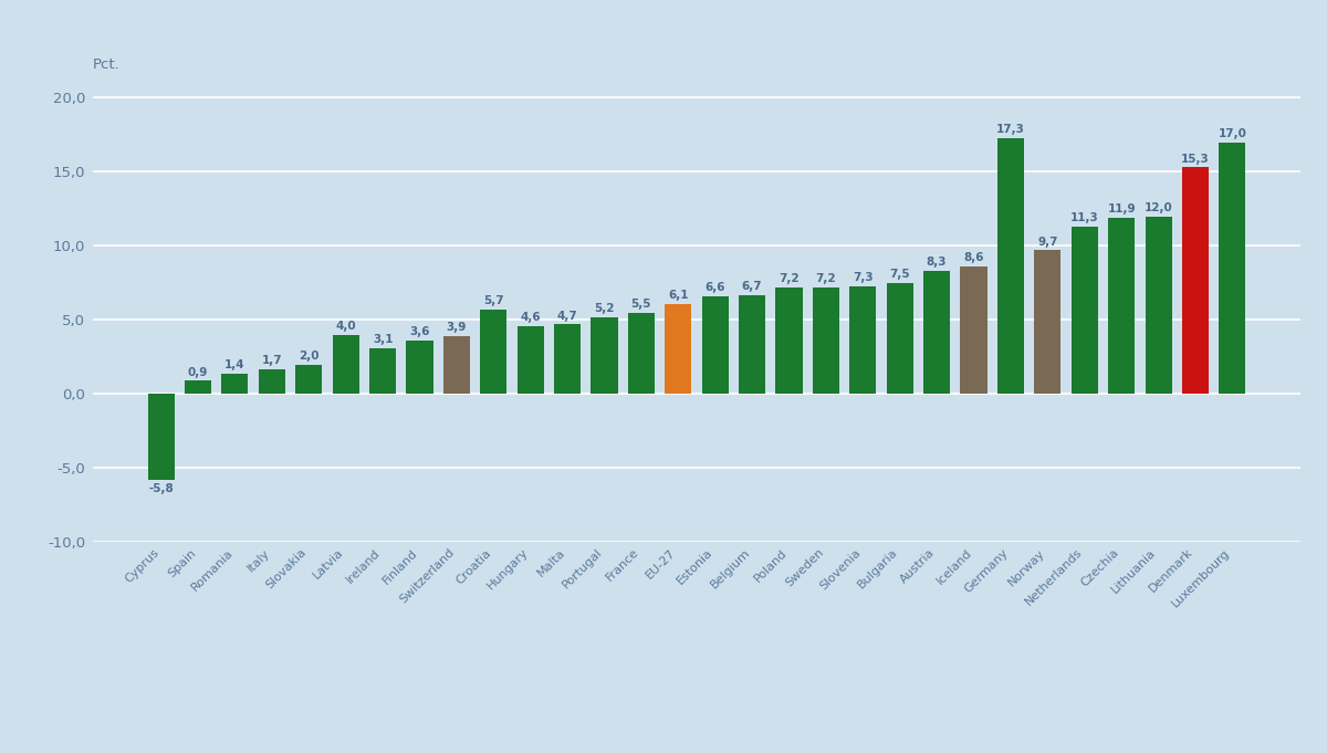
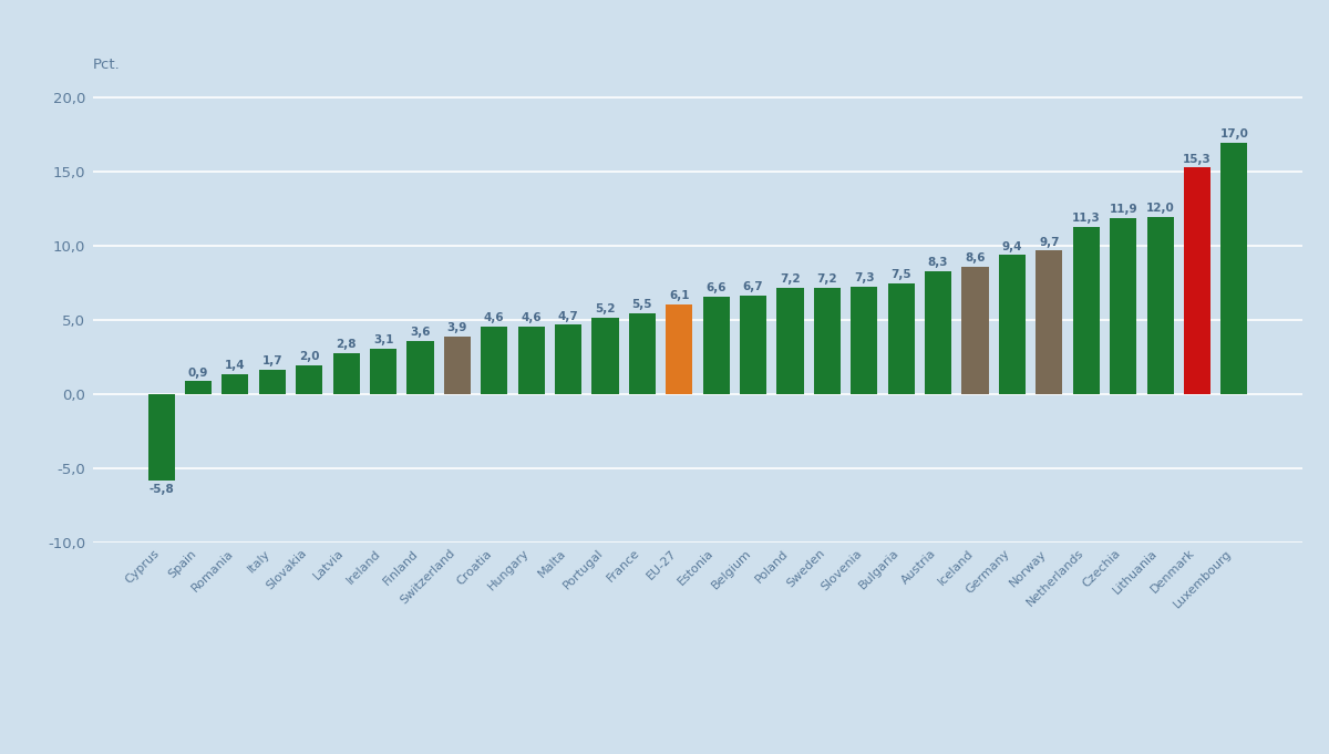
Latvia: 4,0 -> 2,8
Croatia: 5,7 -> 4,6
Germany: 17,3 -> 9,4
